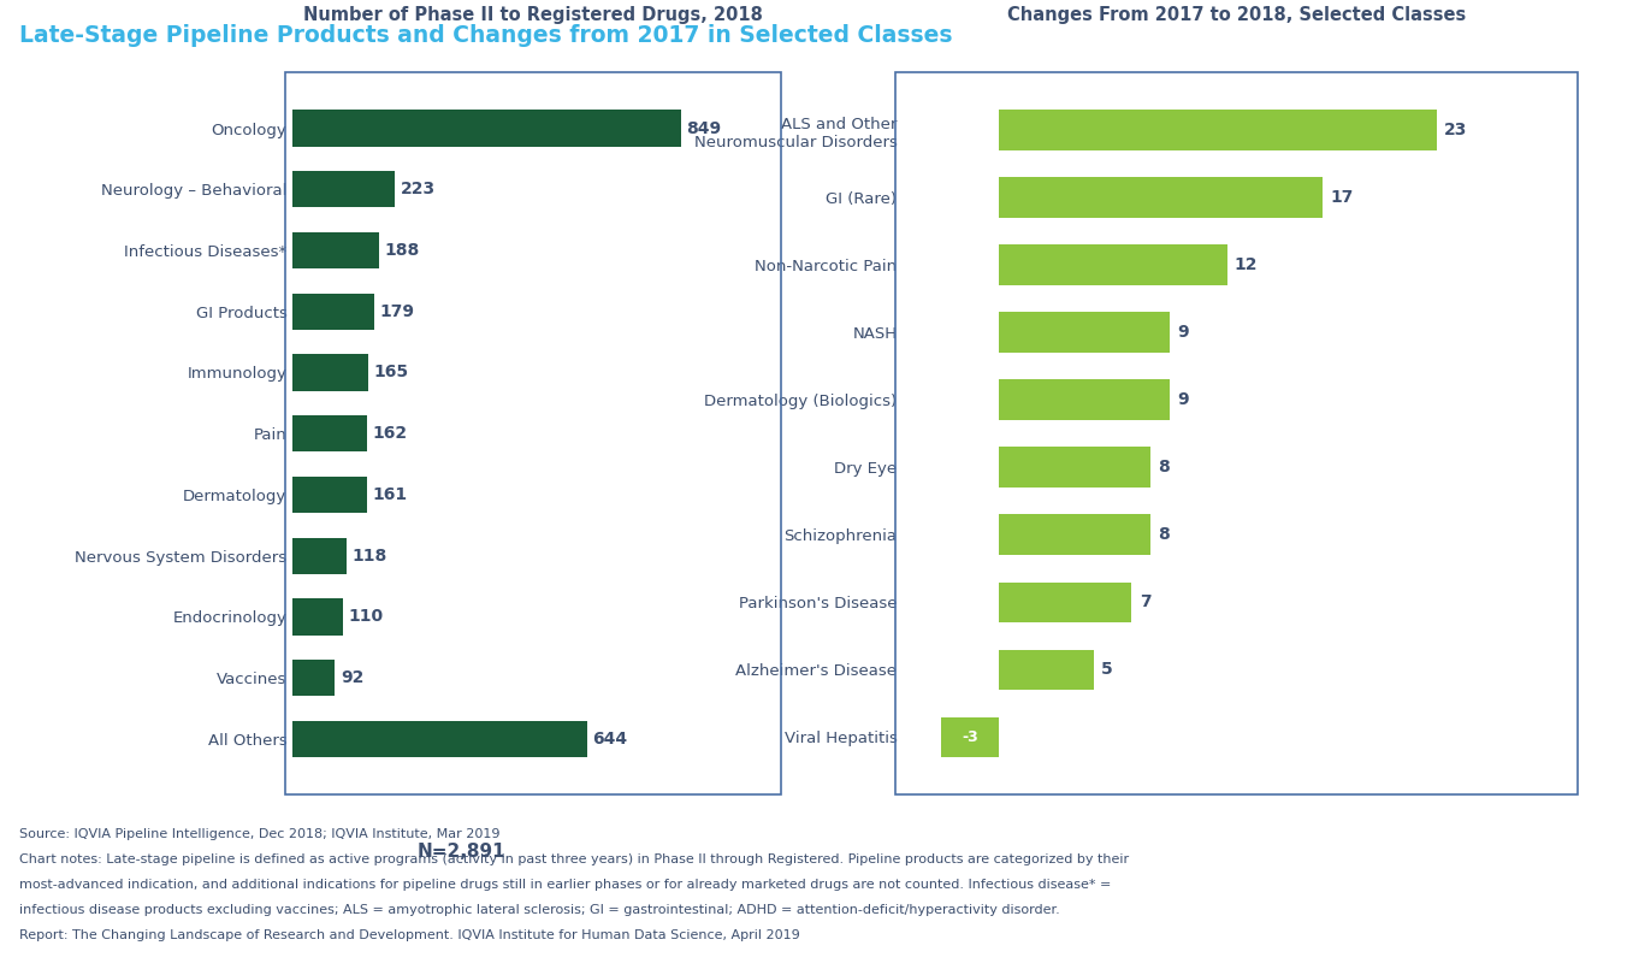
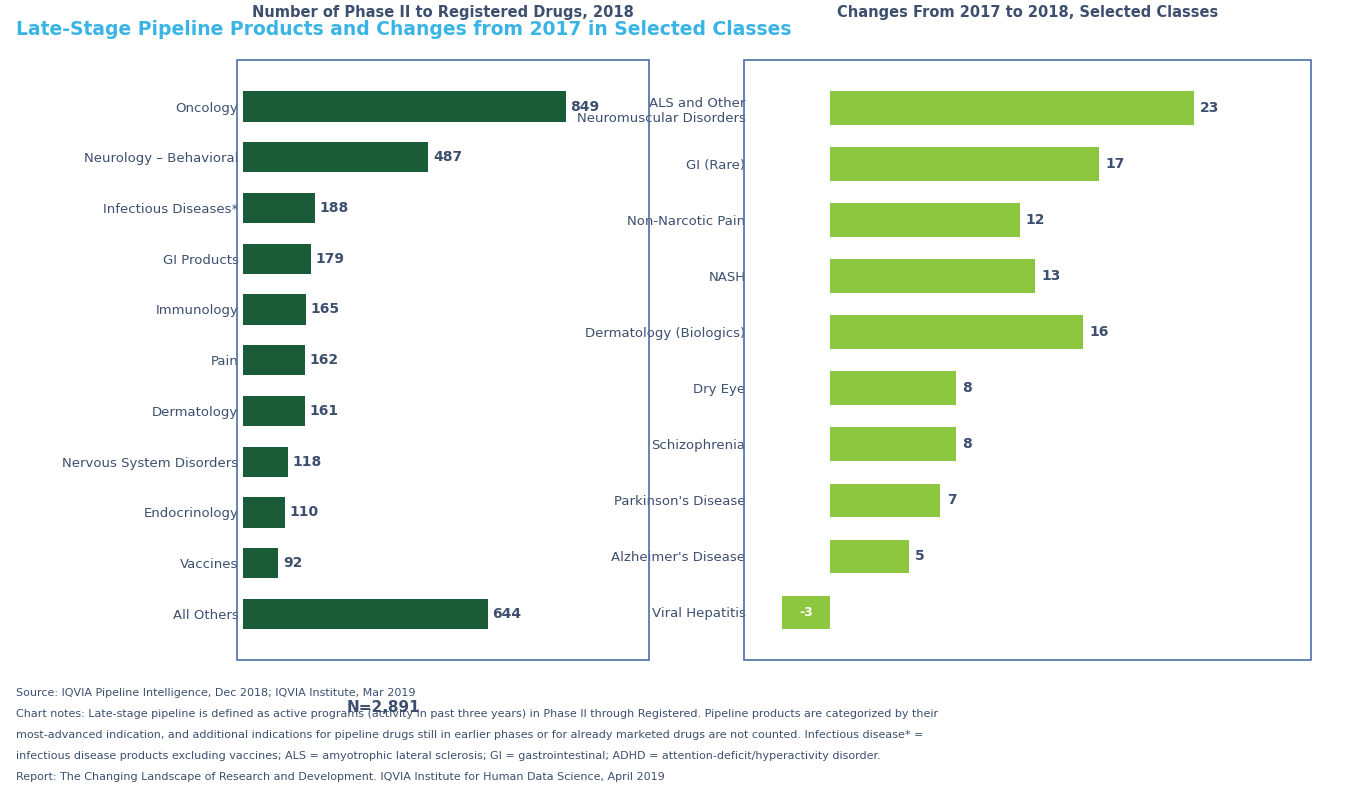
Neurology – Behavioral: 223 -> 487
NASH: 9 -> 13
Dermatology (Biologics): 9 -> 16
